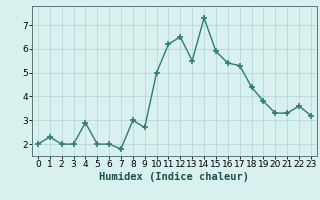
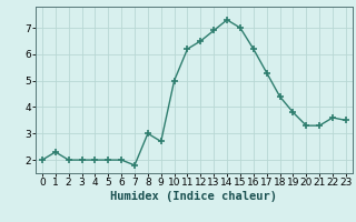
4: 2.9 -> 2.0
13: 5.5 -> 6.9
15: 5.9 -> 7.0
16: 5.4 -> 6.2
23: 3.2 -> 3.5
